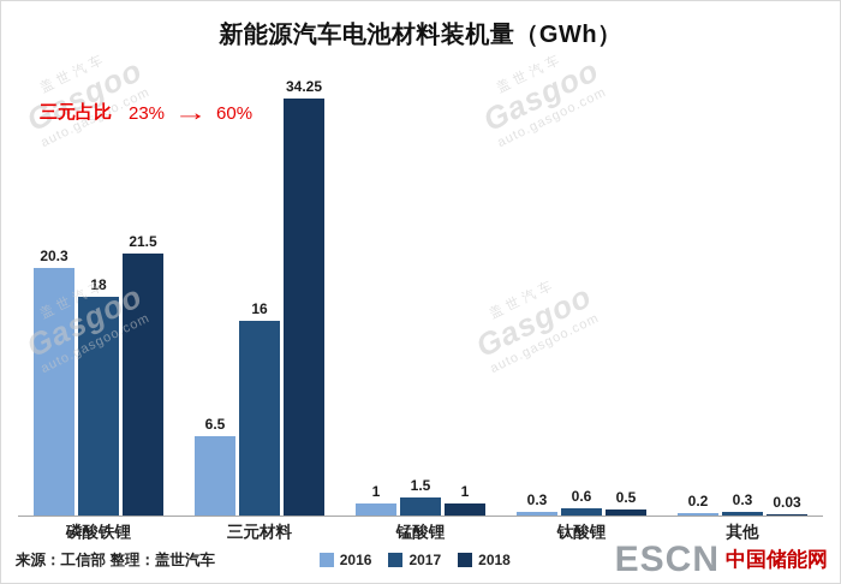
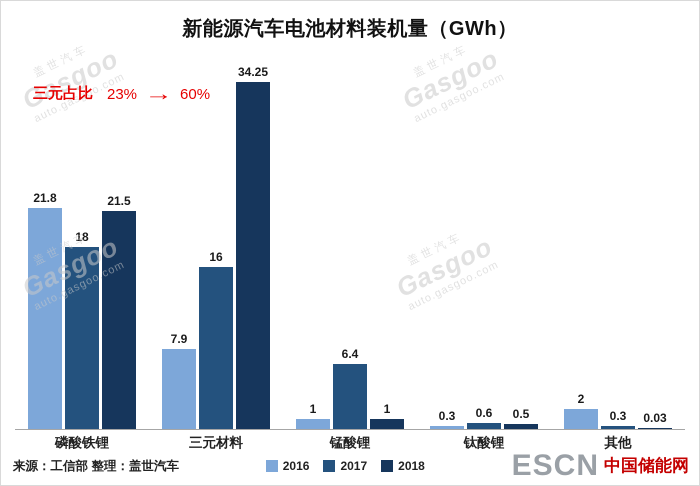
2016/磷酸铁锂: 20.3 -> 21.8
2016/三元材料: 6.5 -> 7.9
2017/锰酸锂: 1.5 -> 6.4
2016/其他: 0.2 -> 2
